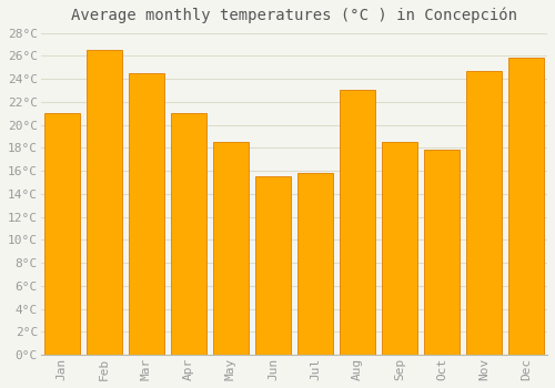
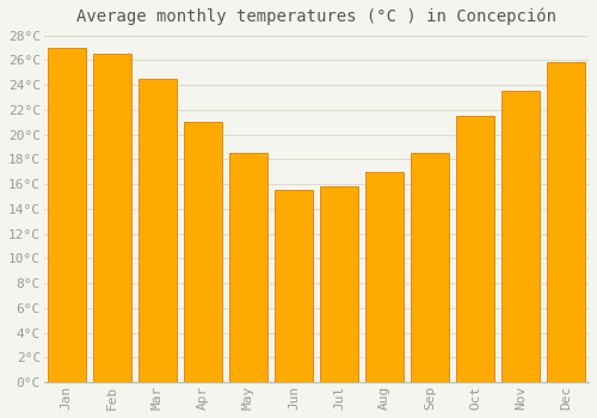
Jan: 21.0°C -> 27.0°C
Aug: 23.0°C -> 17.0°C
Oct: 17.8°C -> 21.5°C
Nov: 24.7°C -> 23.5°C
